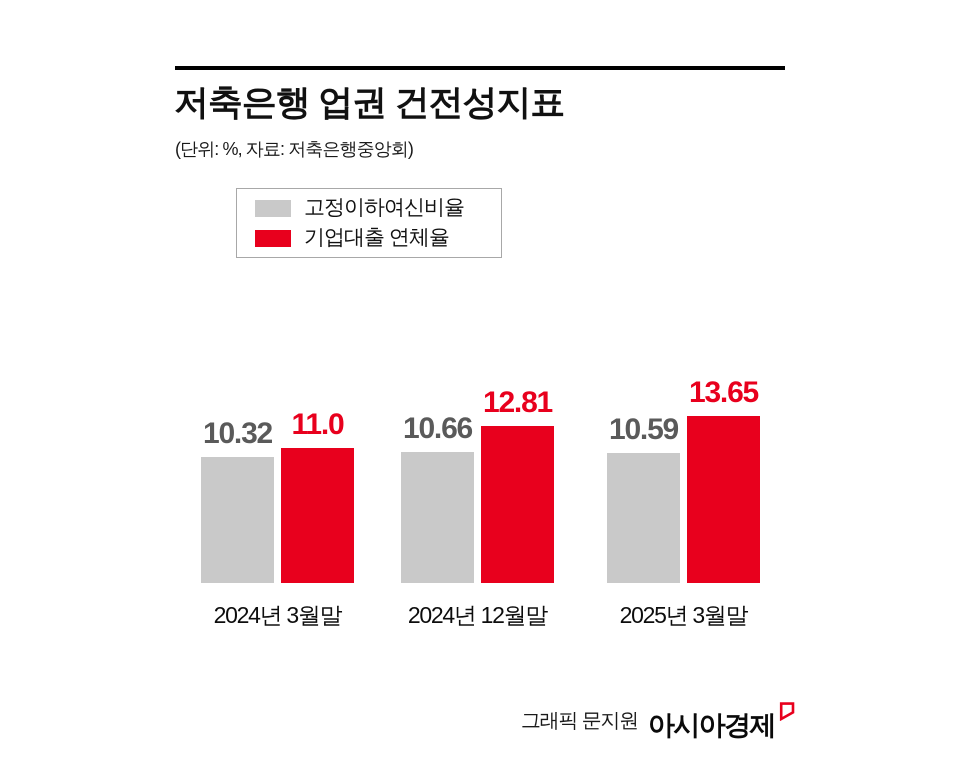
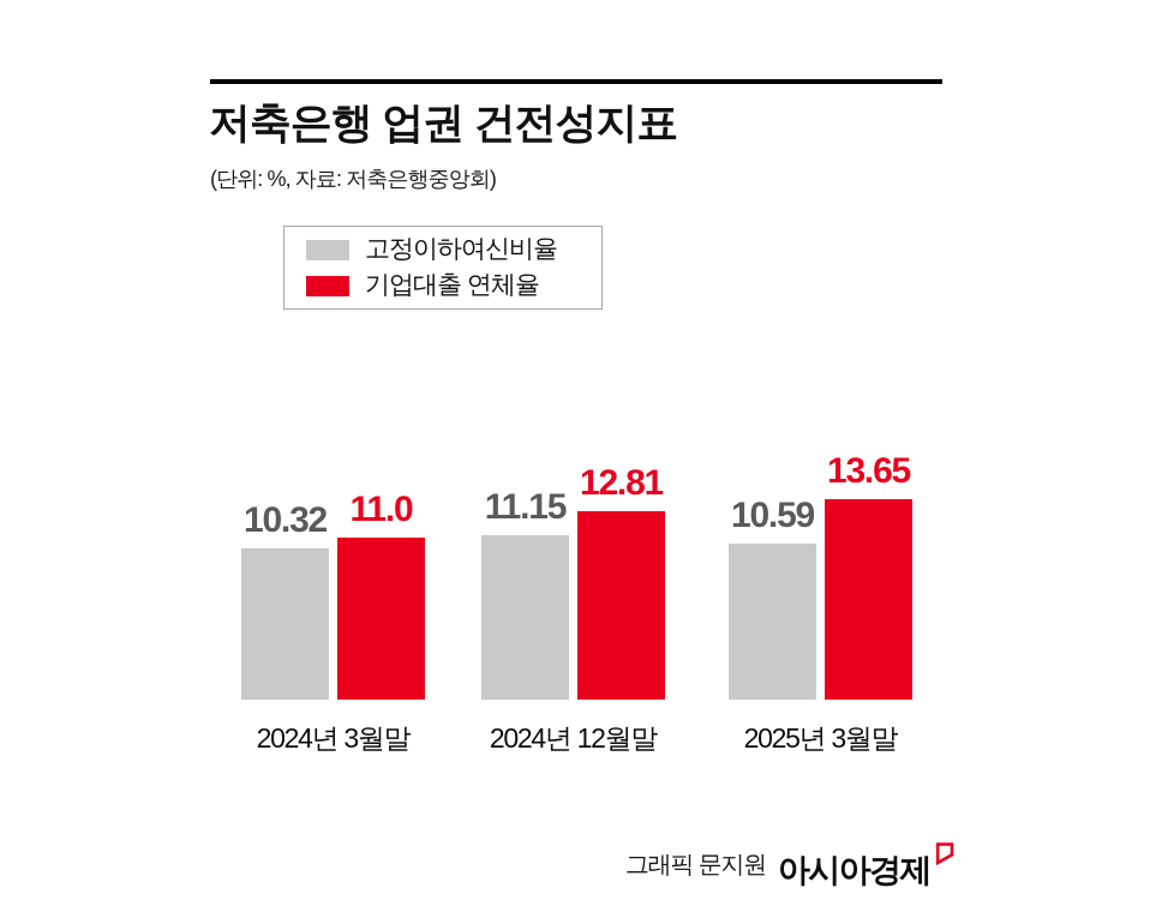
고정이하여신비율/2024년 12월말: 10.66 -> 11.15
